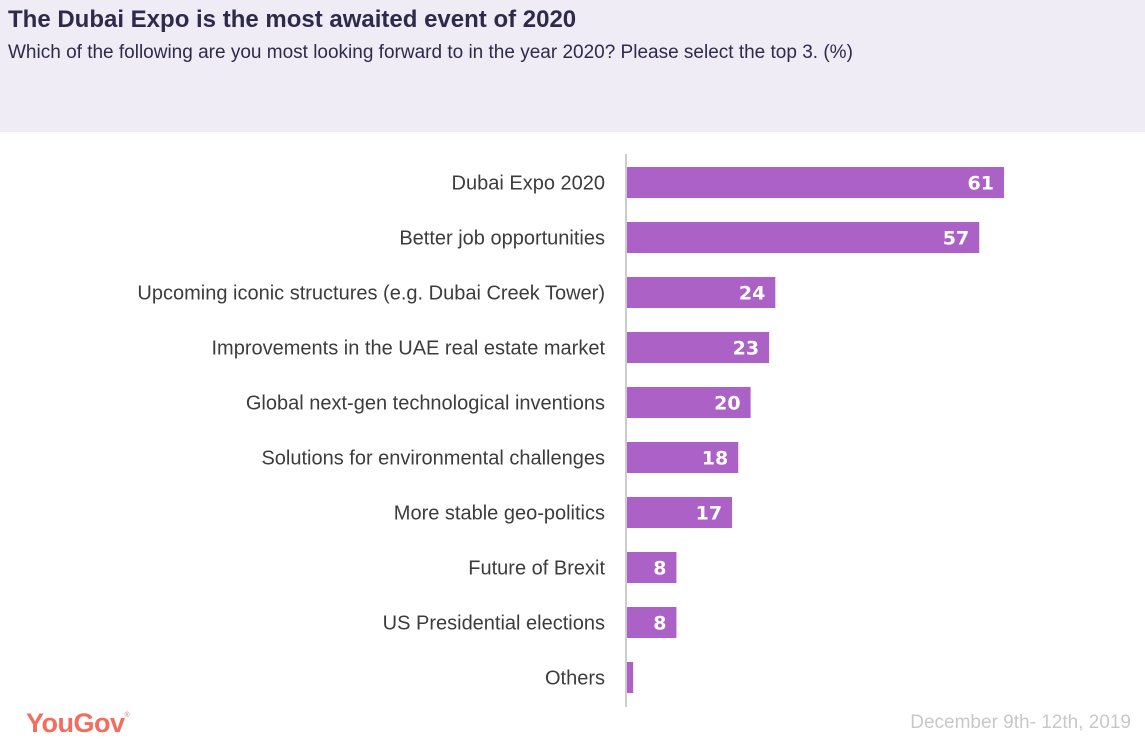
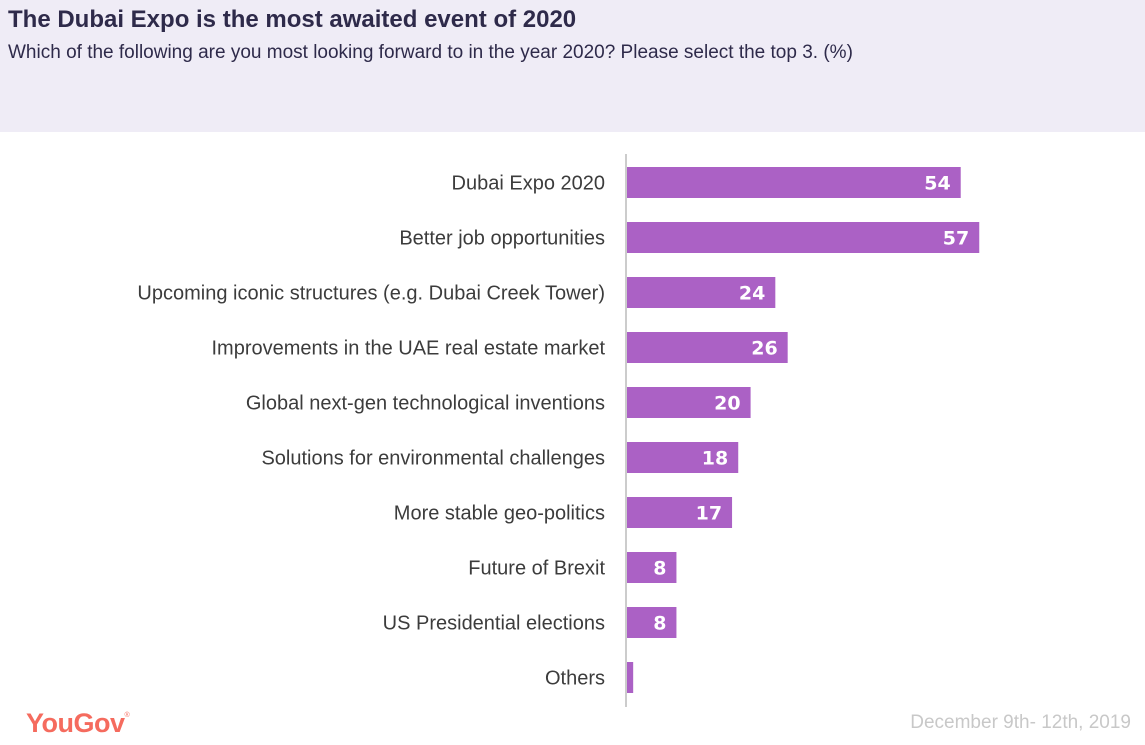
Dubai Expo 2020: 61 -> 54
Improvements in the UAE real estate market: 23 -> 26
